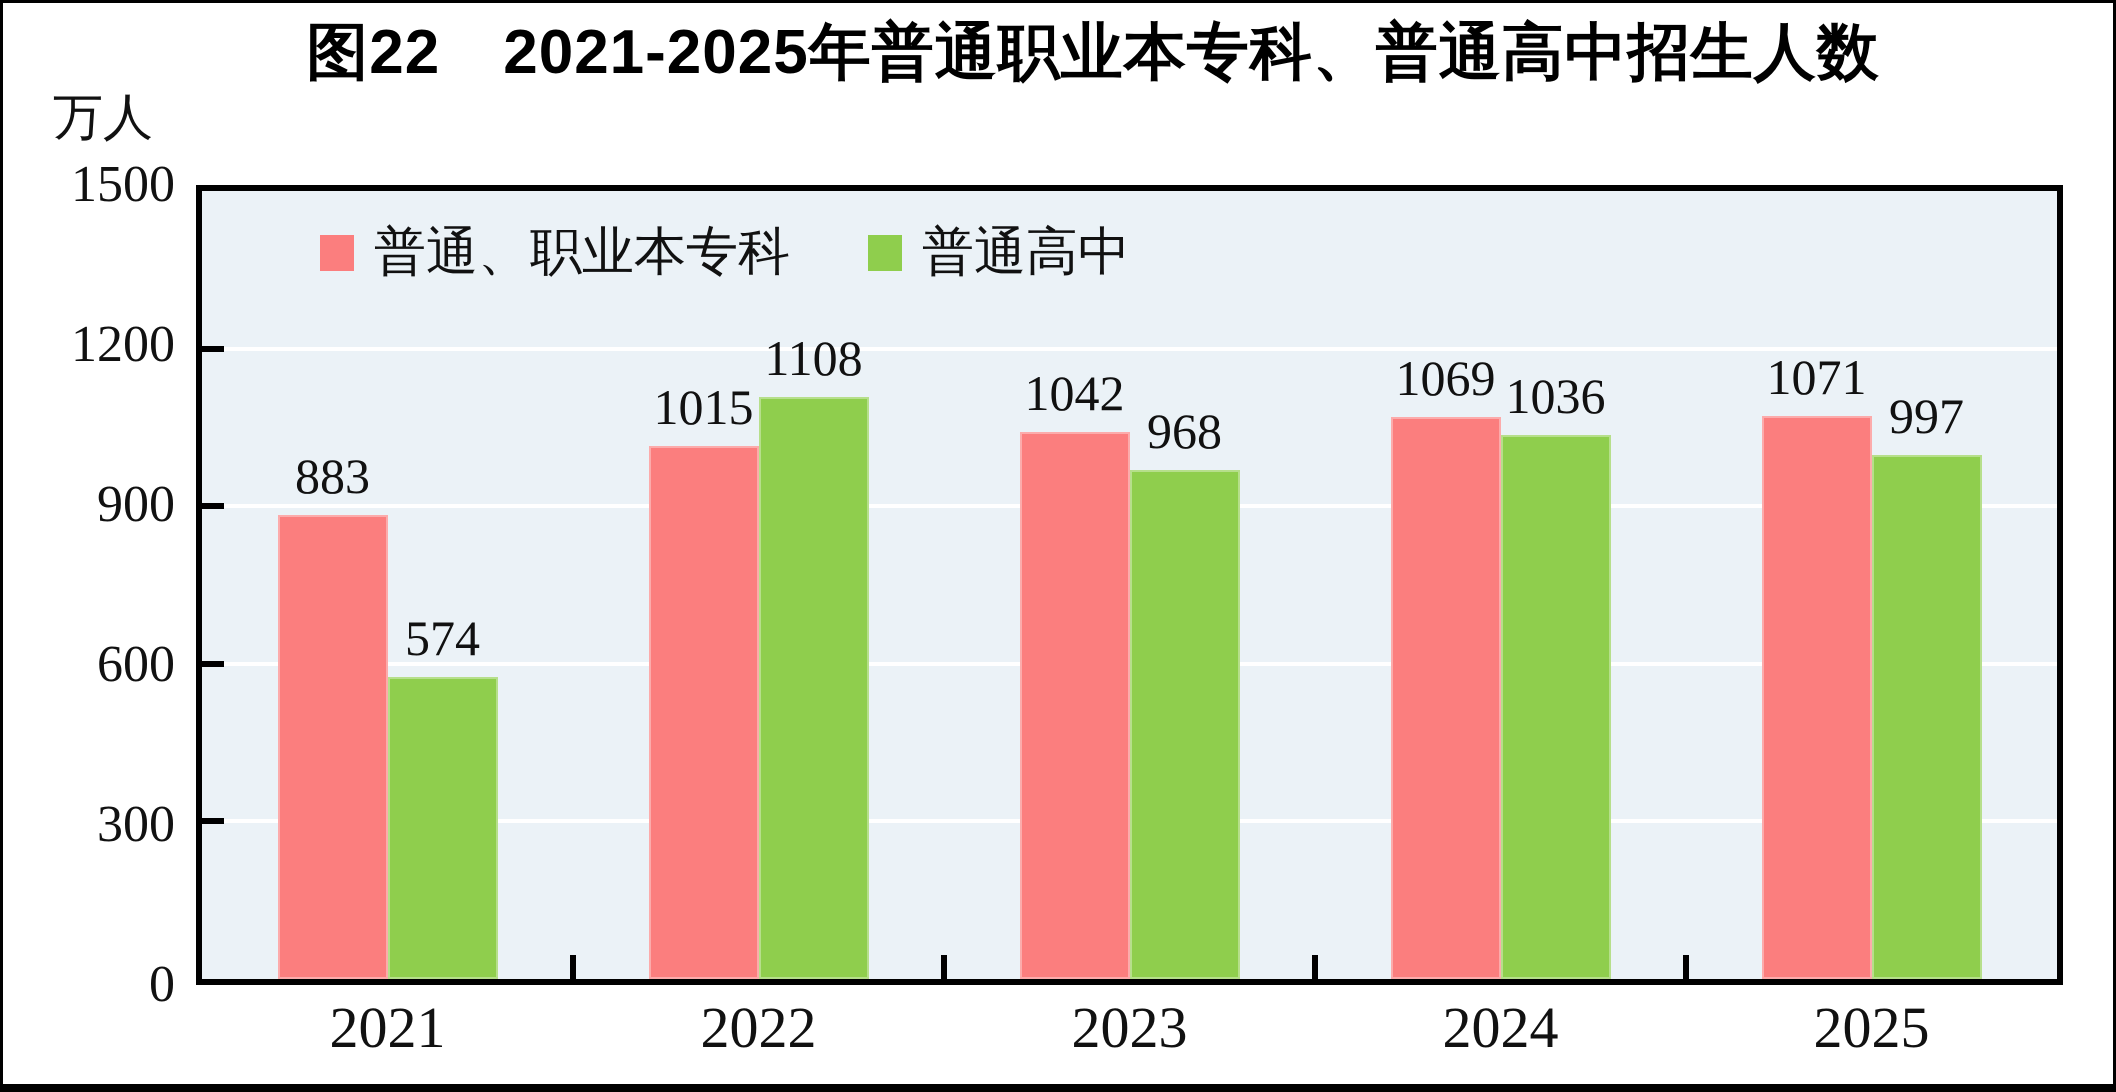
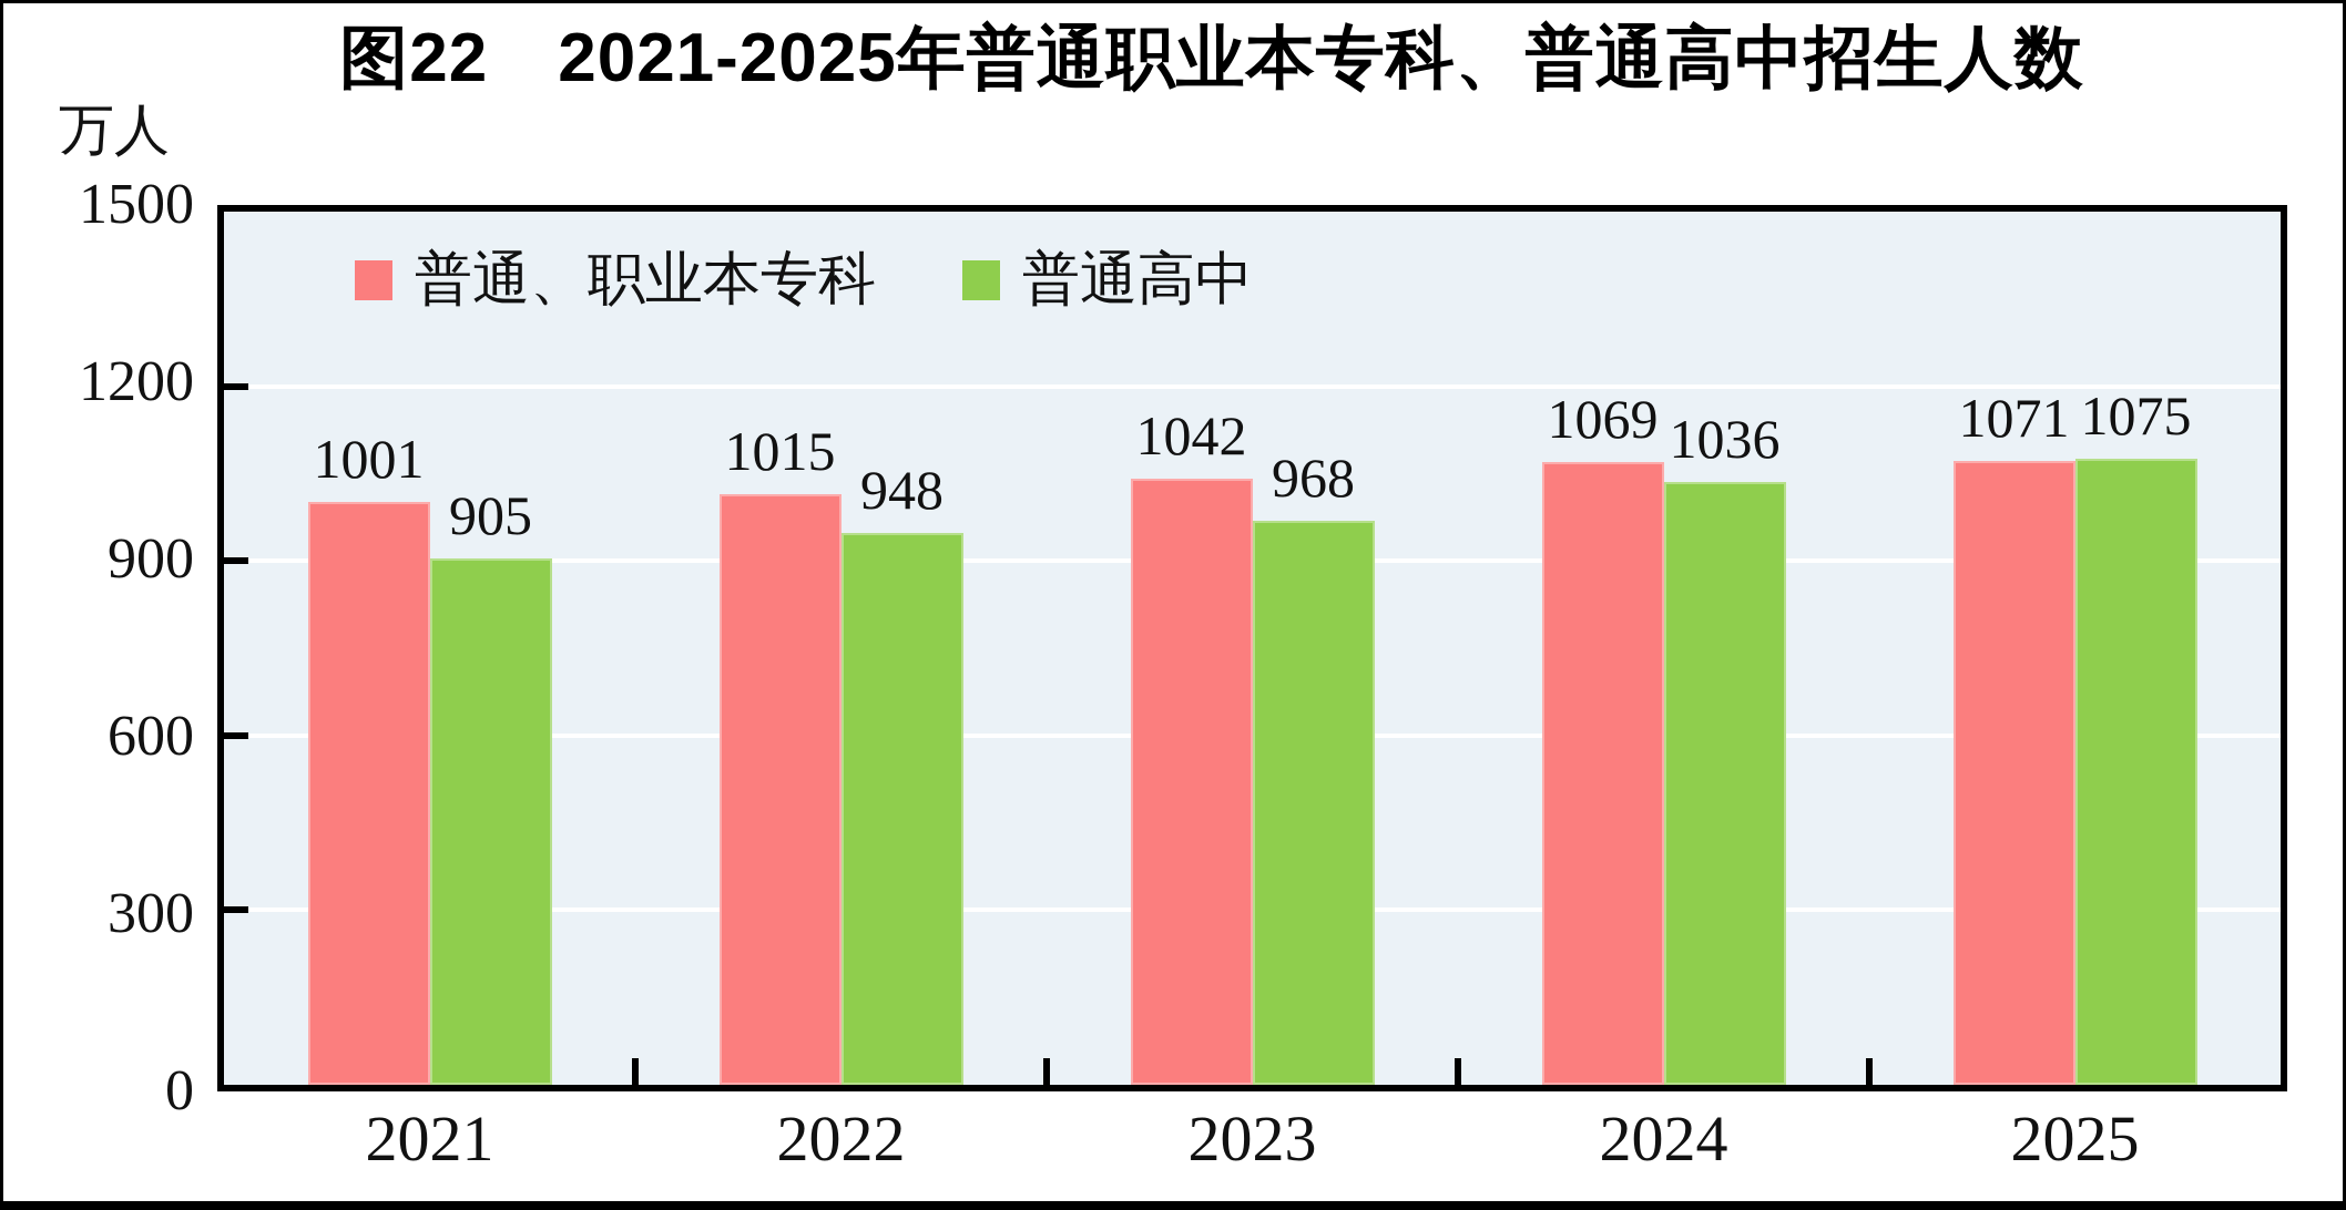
普通、职业本专科/2021: 883 -> 1001
普通高中/2021: 574 -> 905
普通高中/2022: 1108 -> 948
普通高中/2025: 997 -> 1075
